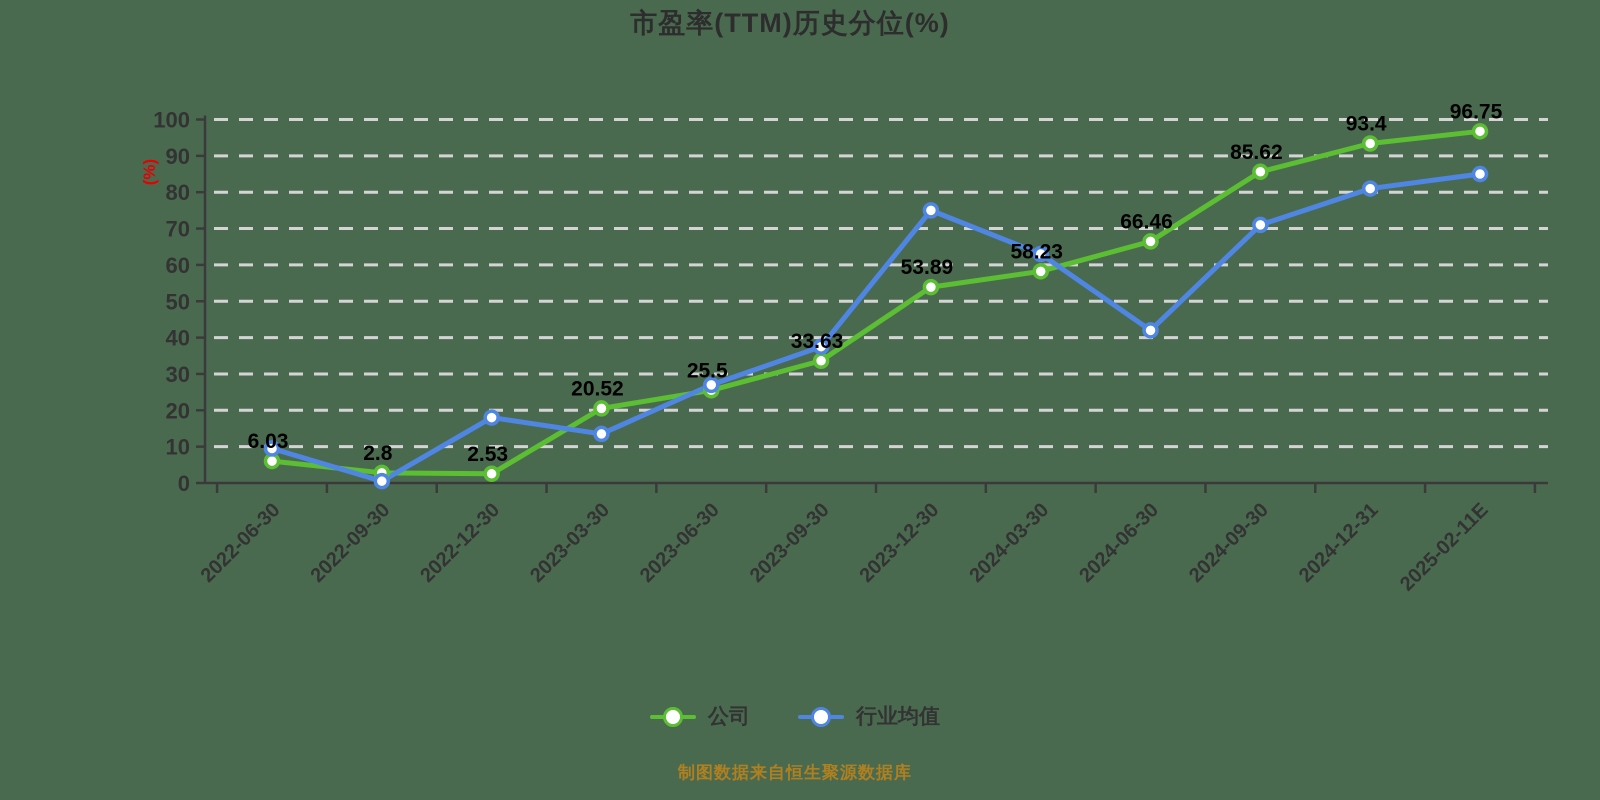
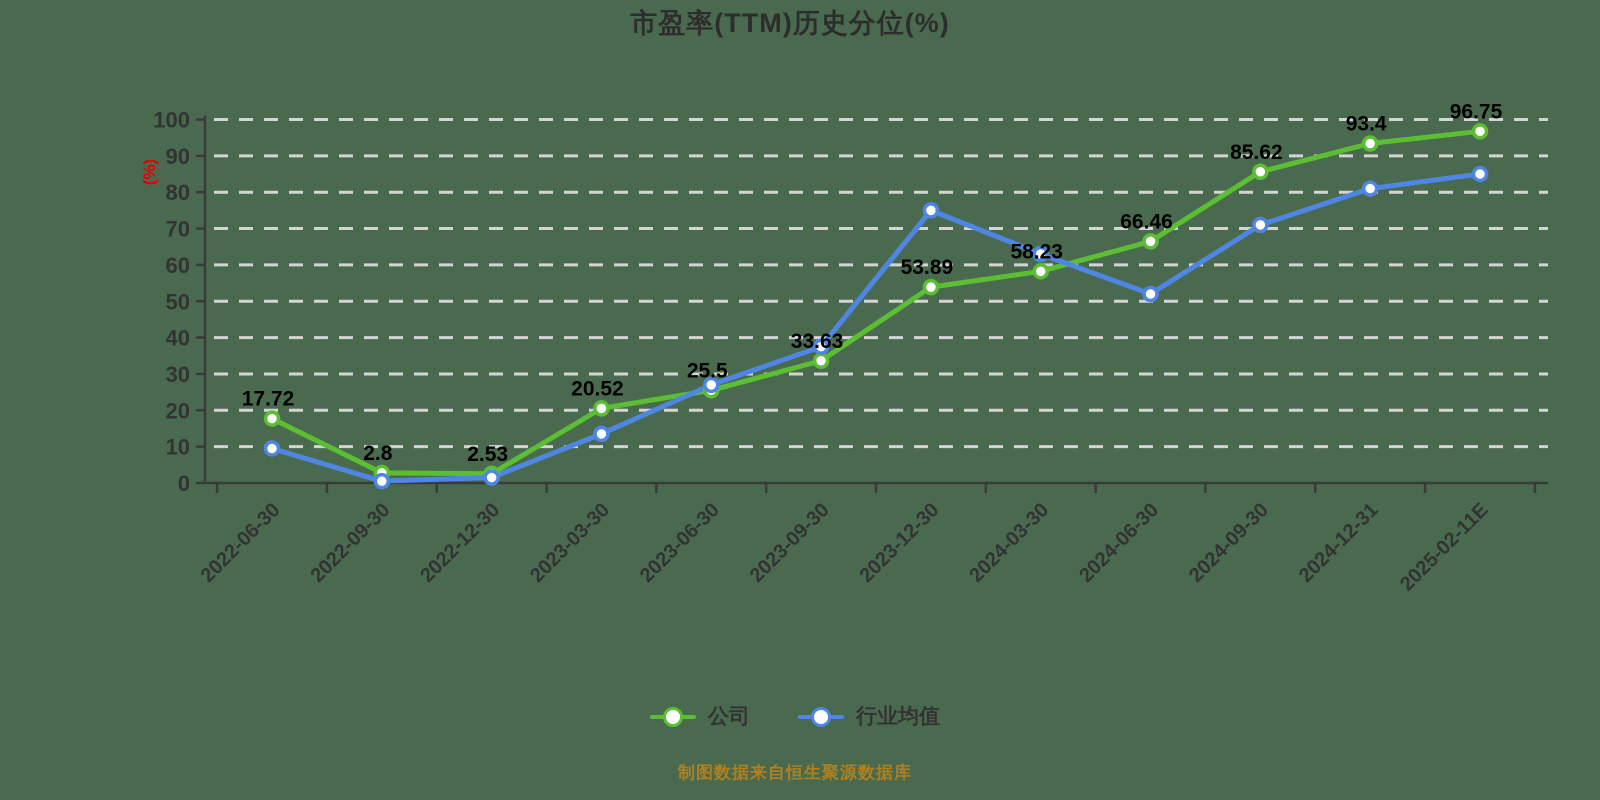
公司/2022-06-30: 6.03 -> 17.72
行业均值/2022-12-30: 18 -> 2
行业均值/2024-06-30: 42 -> 52
